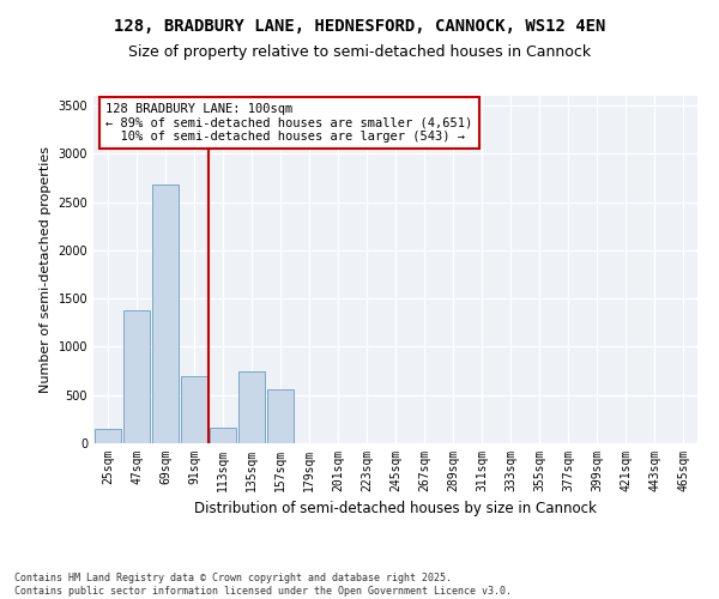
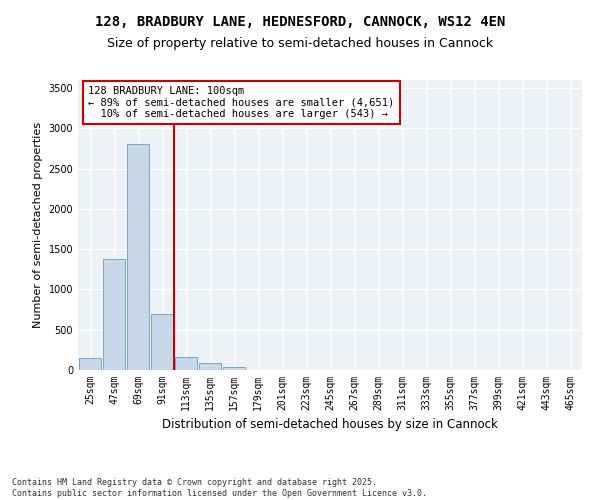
69sqm: 2680 -> 2800
135sqm: 740 -> 80
157sqm: 560 -> 40
